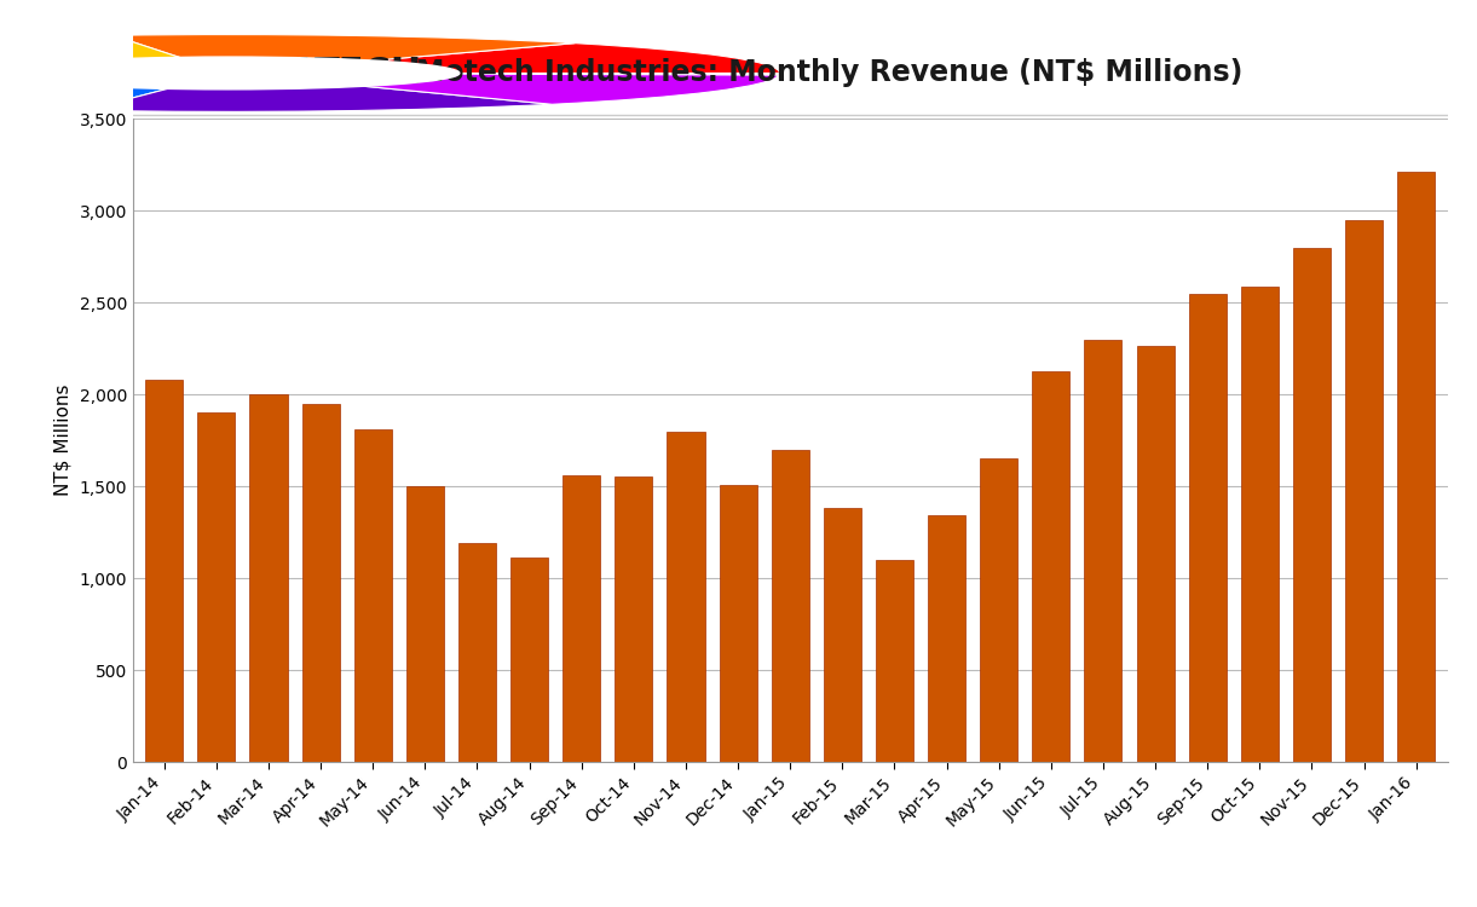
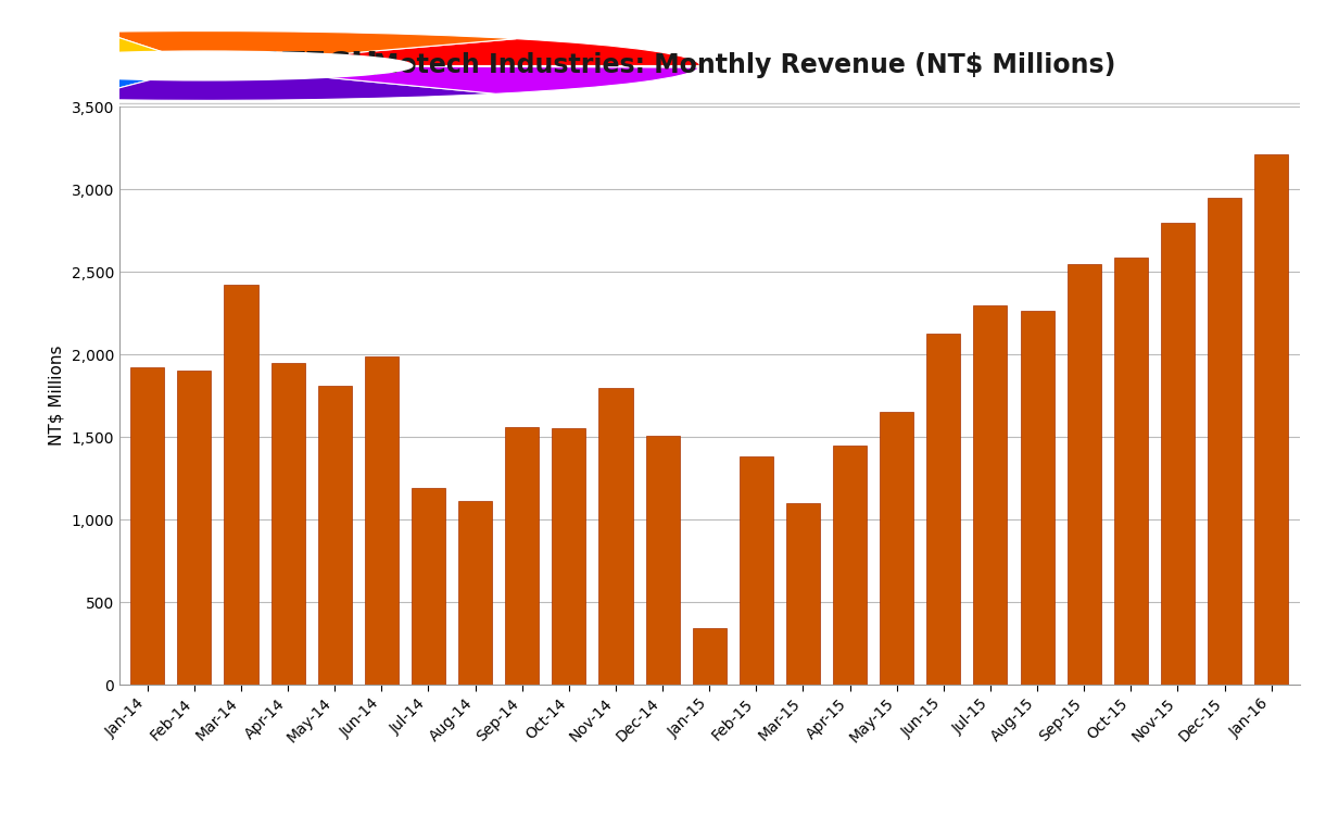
Jan-14: 2,080 -> 1,920
Mar-14: 2,000 -> 2,420
Jun-14: 1,500 -> 1,990
Jan-15: 1,700 -> 340
Apr-15: 1,340 -> 1,450
